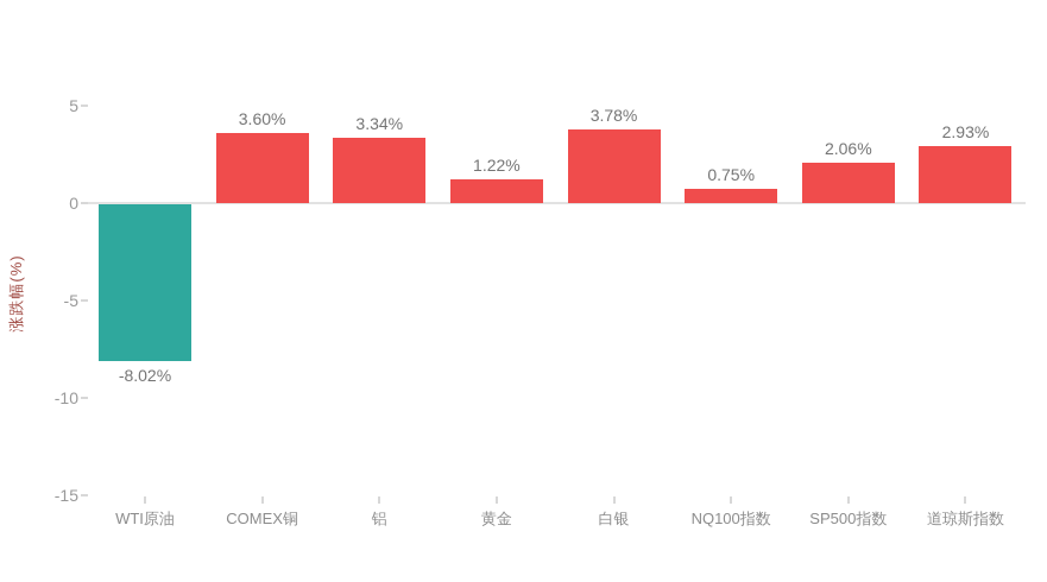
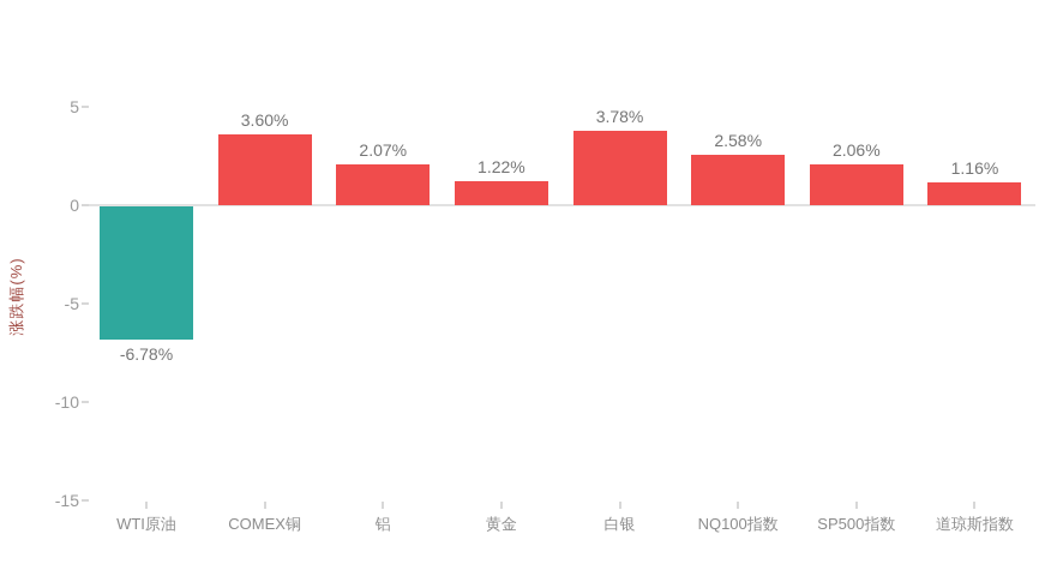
WTI原油: -8.02% -> -6.78%
铝: 3.34% -> 2.07%
NQ100指数: 0.75% -> 2.58%
道琼斯指数: 2.93% -> 1.16%
